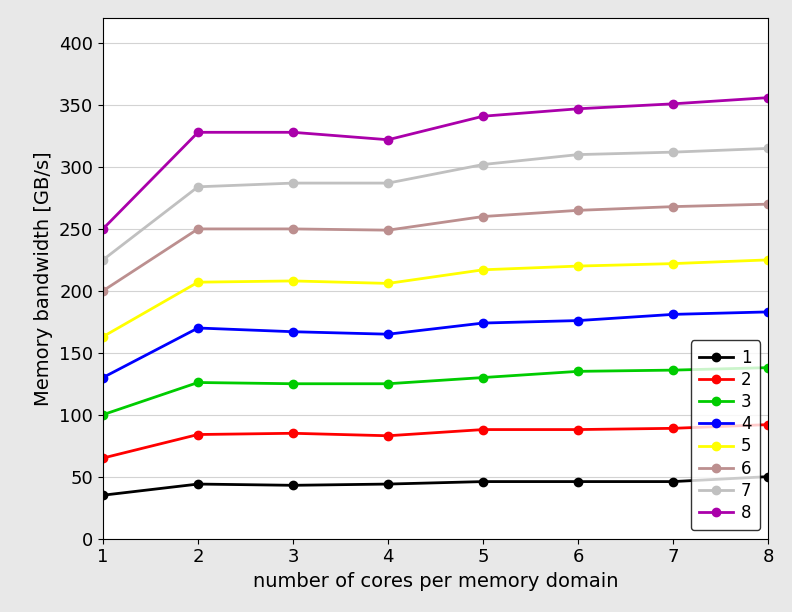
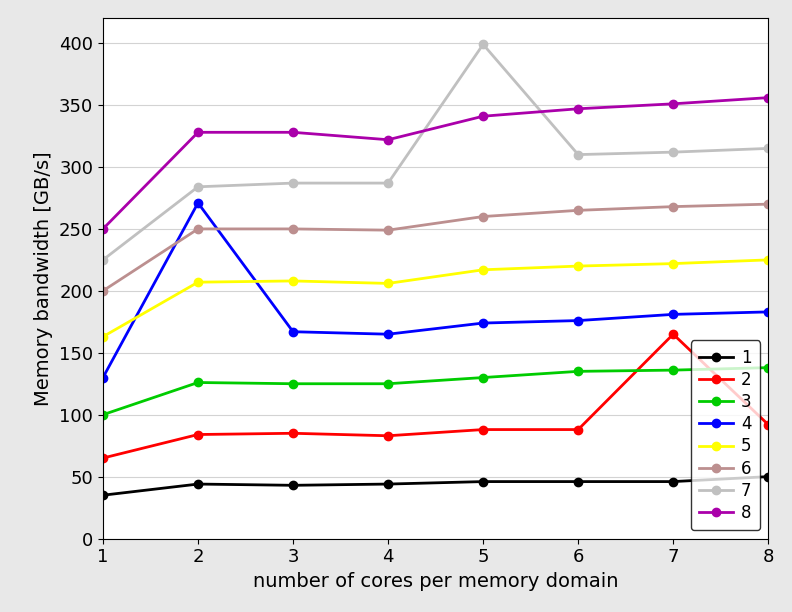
4/2: 170 -> 271
7/5: 302 -> 399
2/7: 89 -> 165
